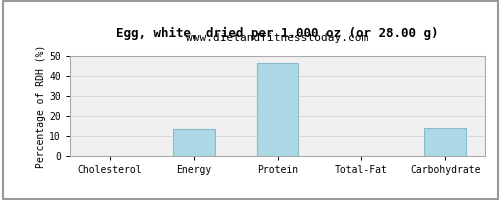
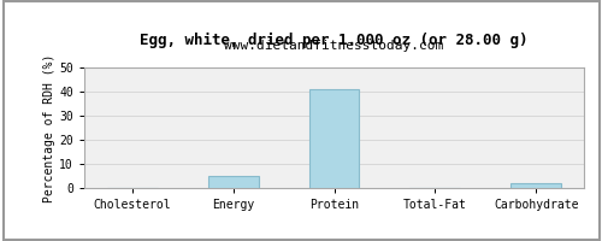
Energy: 13.5 -> 5.2
Protein: 46.5 -> 41.0
Carbohydrate: 14.0 -> 2.0
